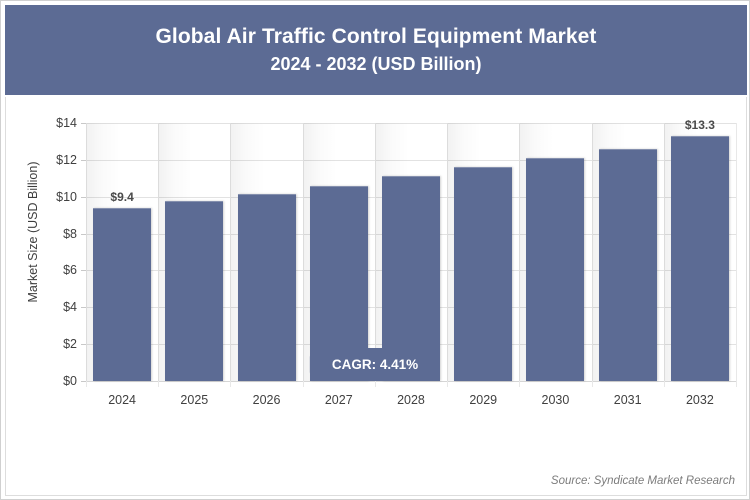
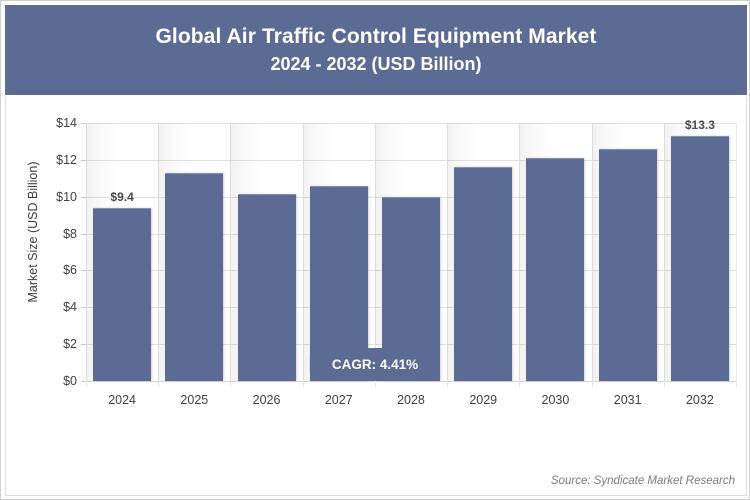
2025: $9.8 -> $11.3
2028: $11.1 -> $10.0
